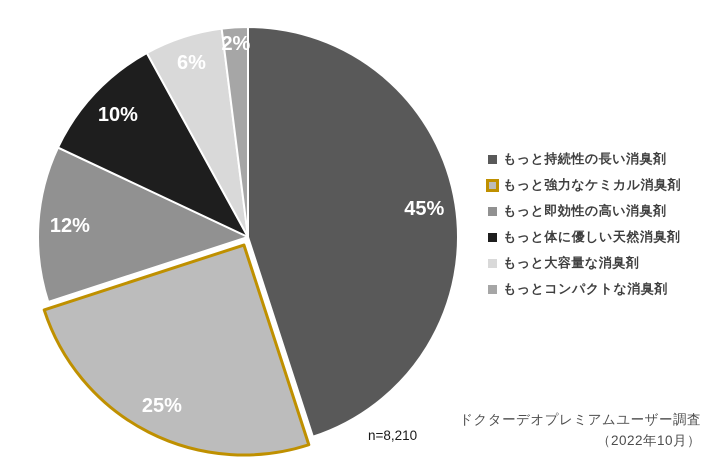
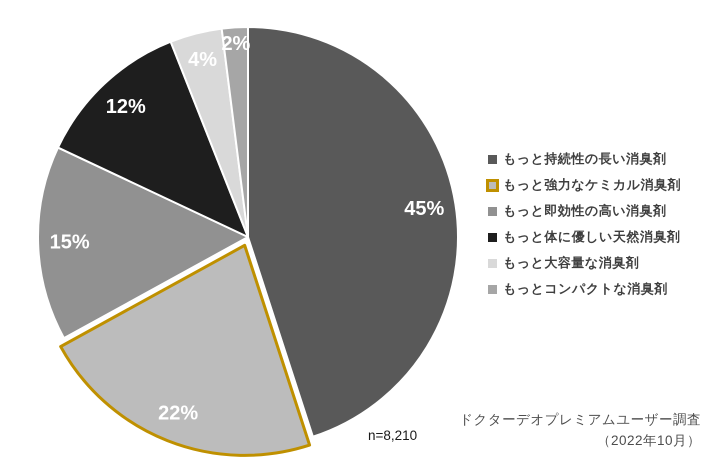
もっと強力なケミカル消臭剤: 25% -> 22%
もっと即効性の高い消臭剤: 12% -> 15%
もっと体に優しい天然消臭剤: 10% -> 12%
もっと大容量な消臭剤: 6% -> 4%
